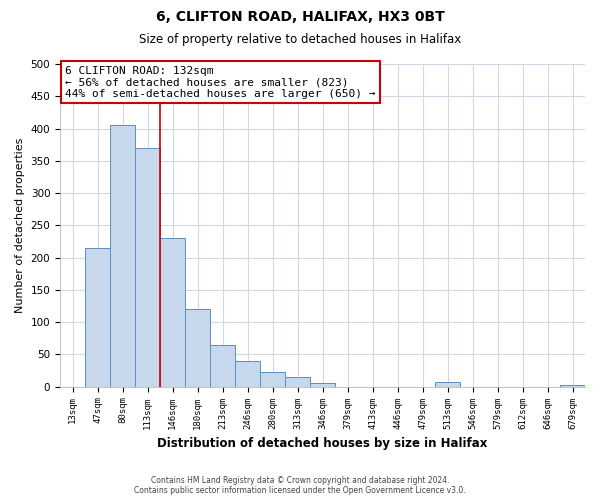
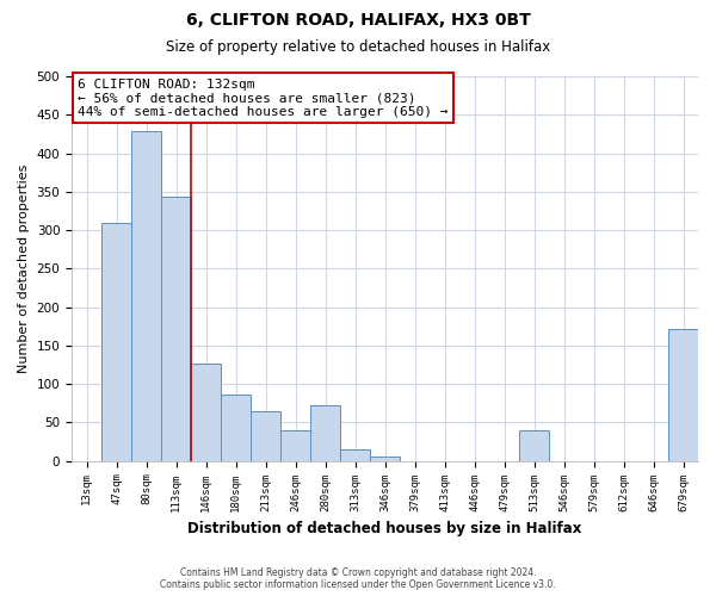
47sqm: 215 -> 310
80sqm: 405 -> 428
113sqm: 370 -> 344
146sqm: 230 -> 126
180sqm: 120 -> 86
280sqm: 22 -> 72
513sqm: 8 -> 40
679sqm: 3 -> 172
